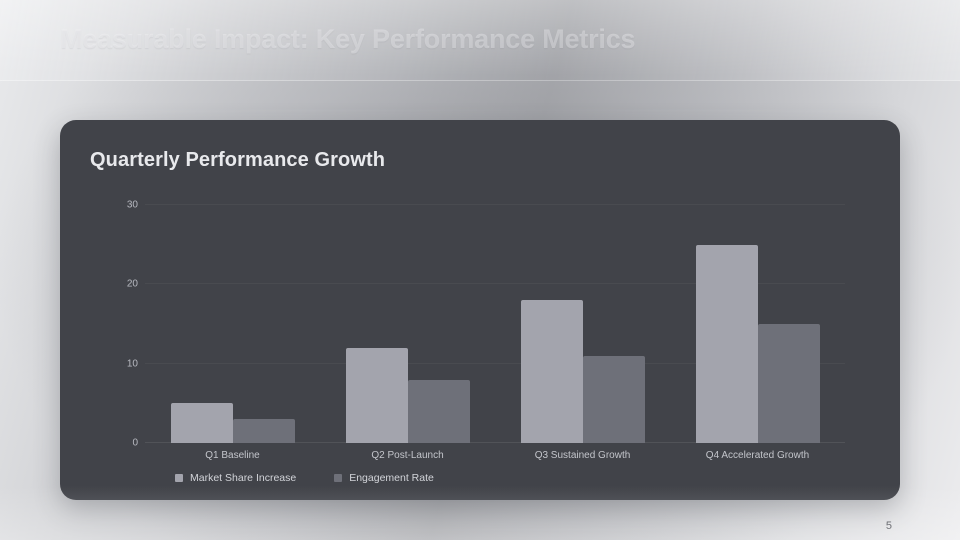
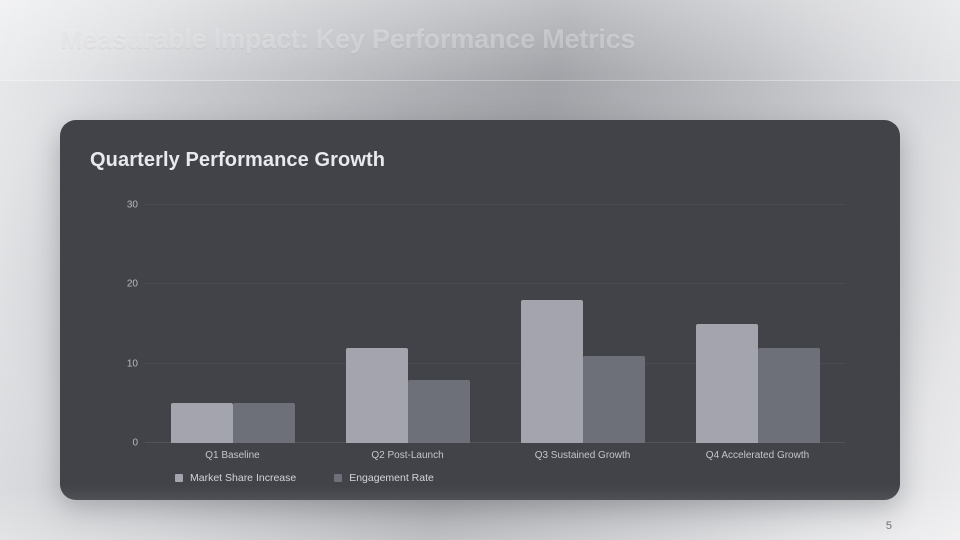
Engagement Rate/Q1 Baseline: 3 -> 5
Market Share Increase/Q4 Accelerated Growth: 25 -> 15
Engagement Rate/Q4 Accelerated Growth: 15 -> 12
